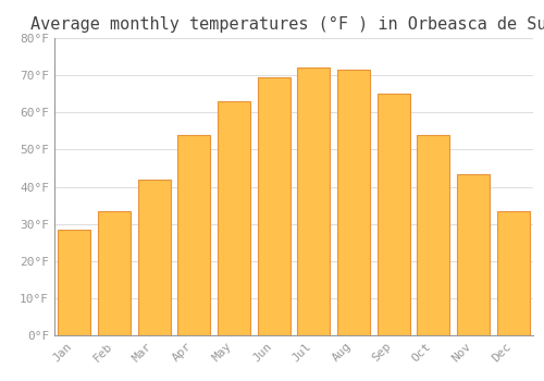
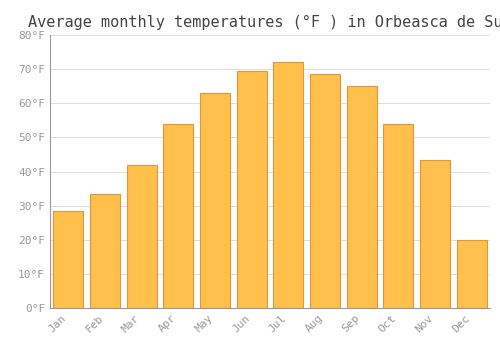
Aug: 71.5°F -> 68.5°F
Dec: 33.5°F -> 20.0°F
